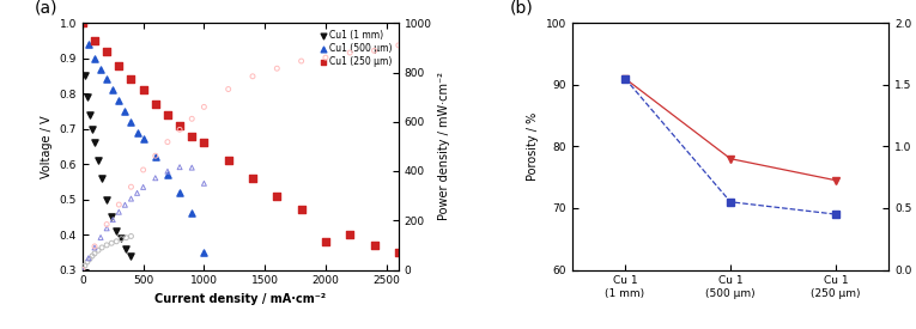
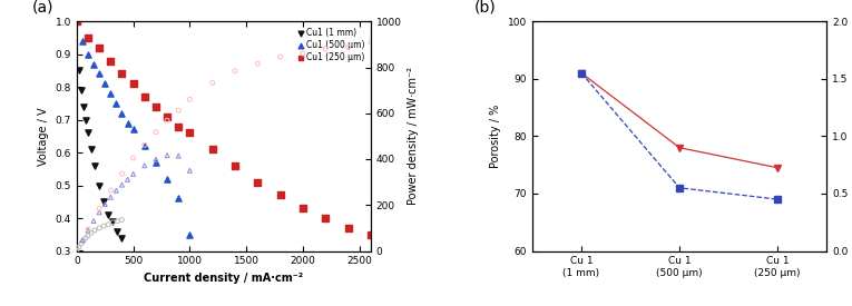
Cu1 (250 μm)/2000: 0.38 -> 0.43
